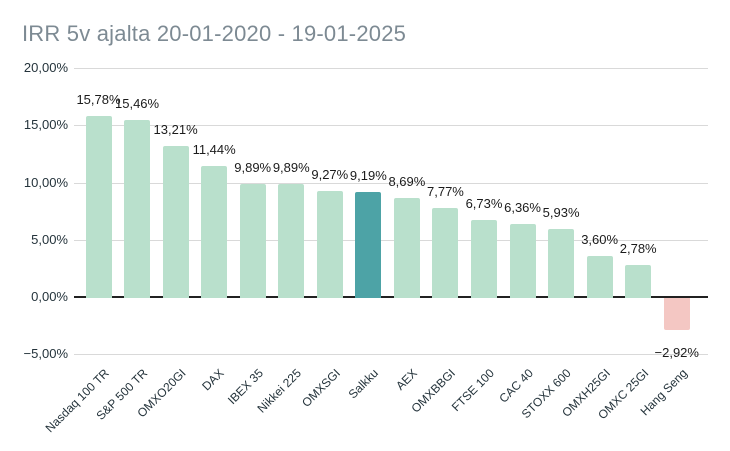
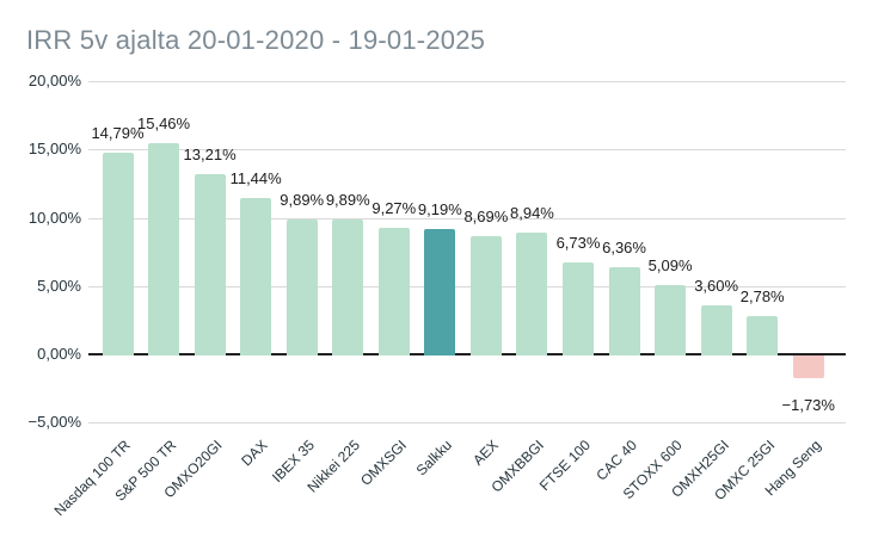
Nasdaq 100 TR: 15,78% -> 14,79%
OMXBBGI: 7,77% -> 8,94%
STOXX 600: 5,93% -> 5,09%
Hang Seng: −2,92% -> −1,73%
